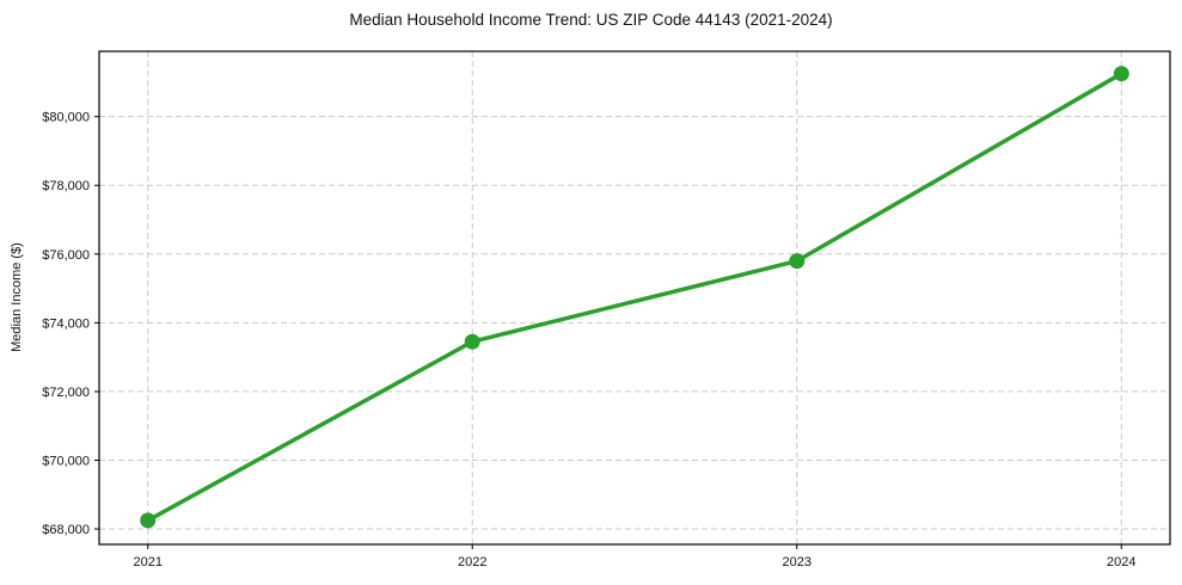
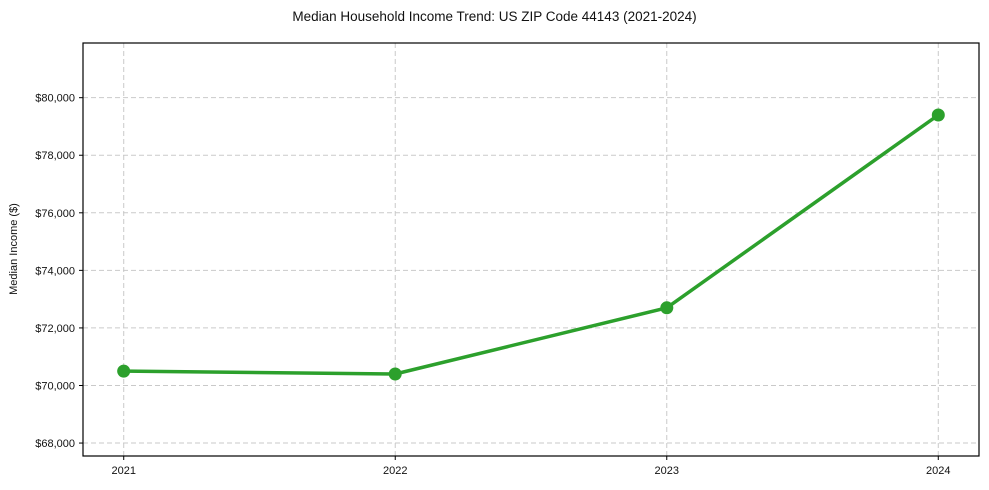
2021: $68200 -> $70500
2022: $73400 -> $70400
2023: $75800 -> $72700
2024: $81200 -> $79400
